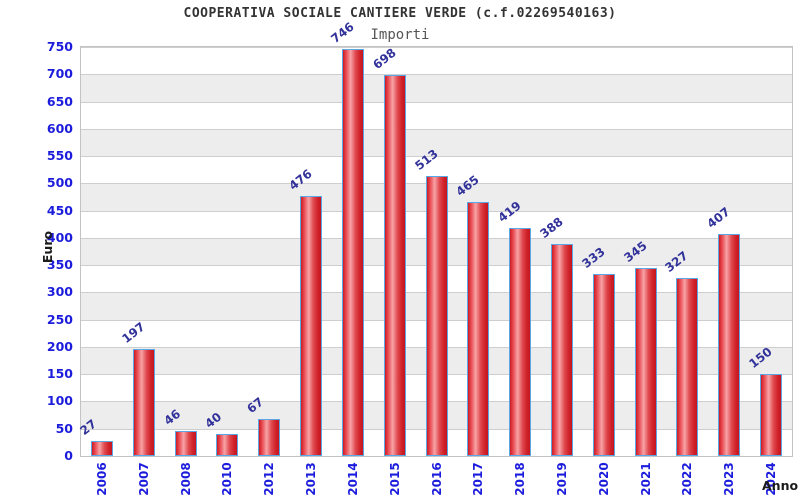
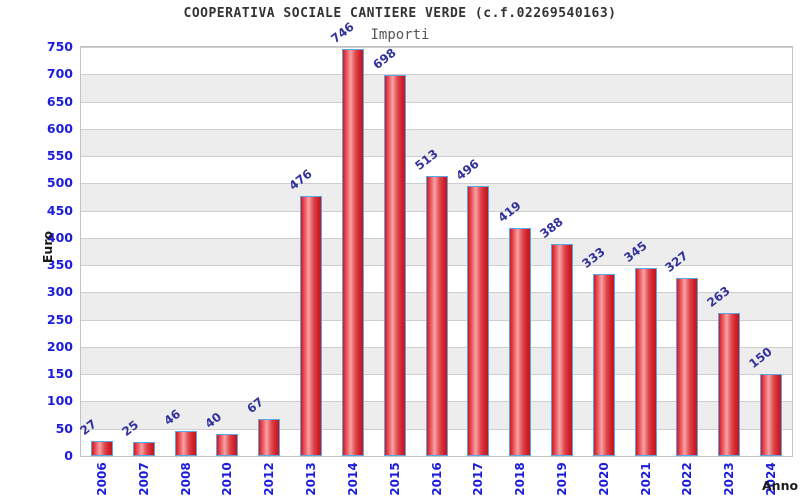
2007: 197 -> 25
2017: 465 -> 496
2023: 407 -> 263
